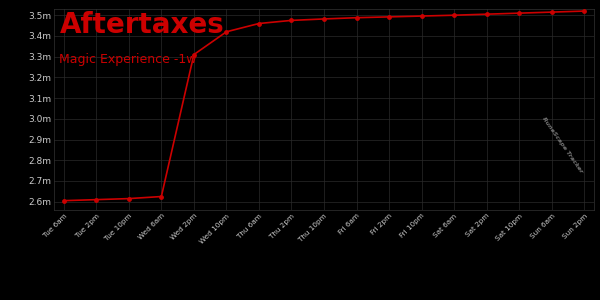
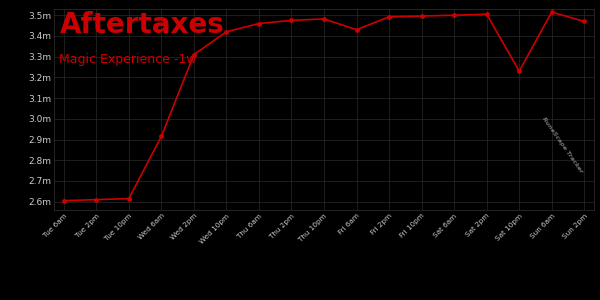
Wed 6am: 2.625m -> 2.915m
Fri 6am: 3.488m -> 3.430m
Sat 10pm: 3.510m -> 3.230m
Sun 2pm: 3.520m -> 3.470m
